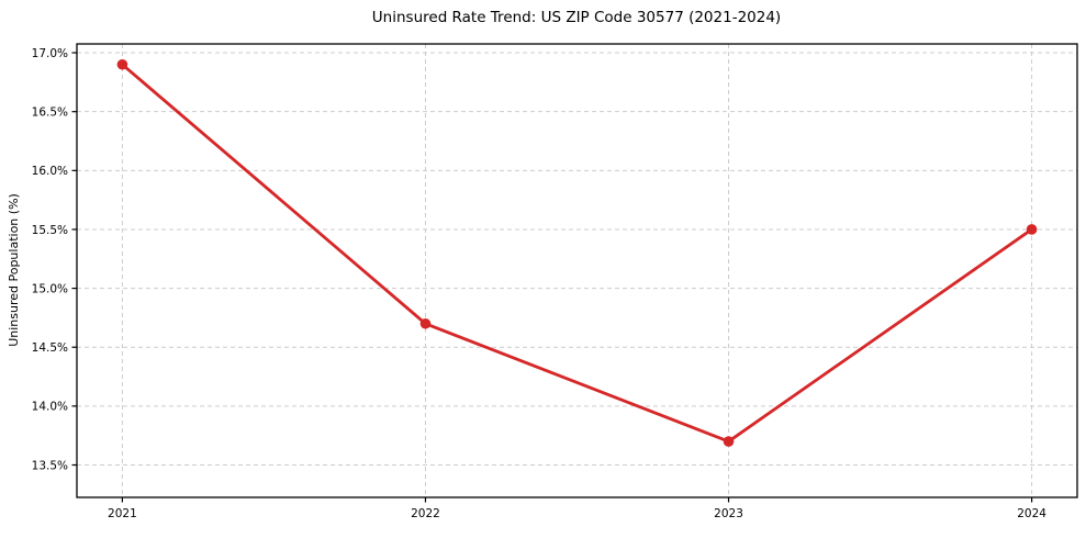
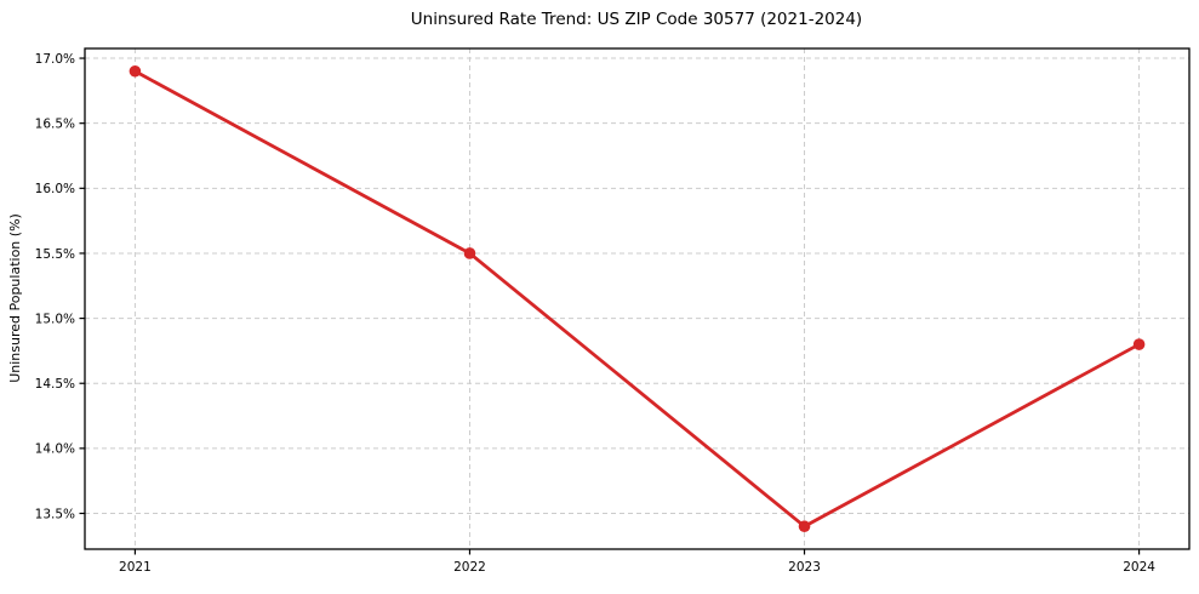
2022: 14.7% -> 15.5%
2023: 13.7% -> 13.4%
2024: 15.5% -> 14.8%
